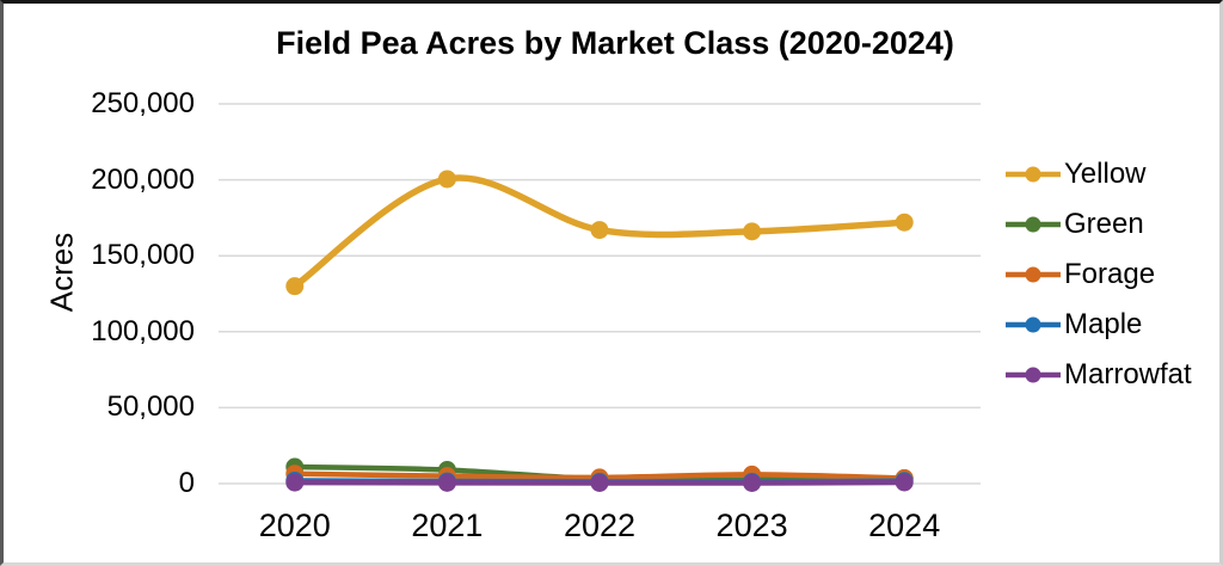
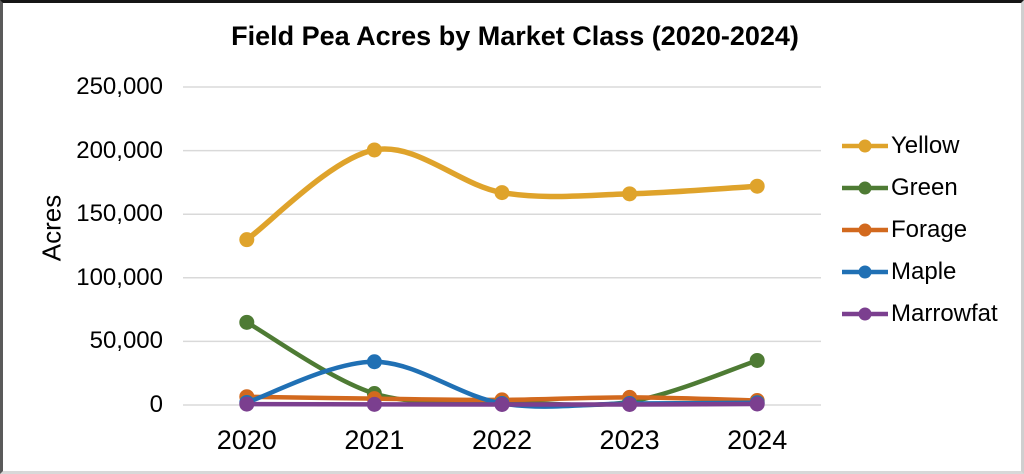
Green/2020: 11000 -> 65000
Maple/2021: 2000 -> 34000
Green/2024: 4000 -> 35000
